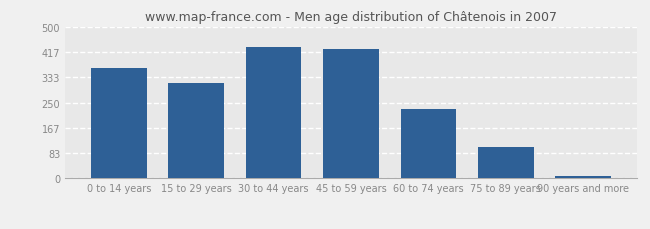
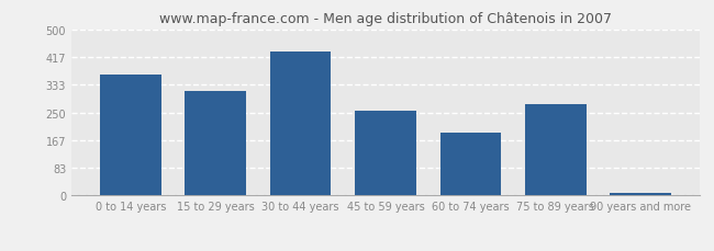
45 to 59 years: 425 -> 255
60 to 74 years: 228 -> 190
75 to 89 years: 103 -> 275
